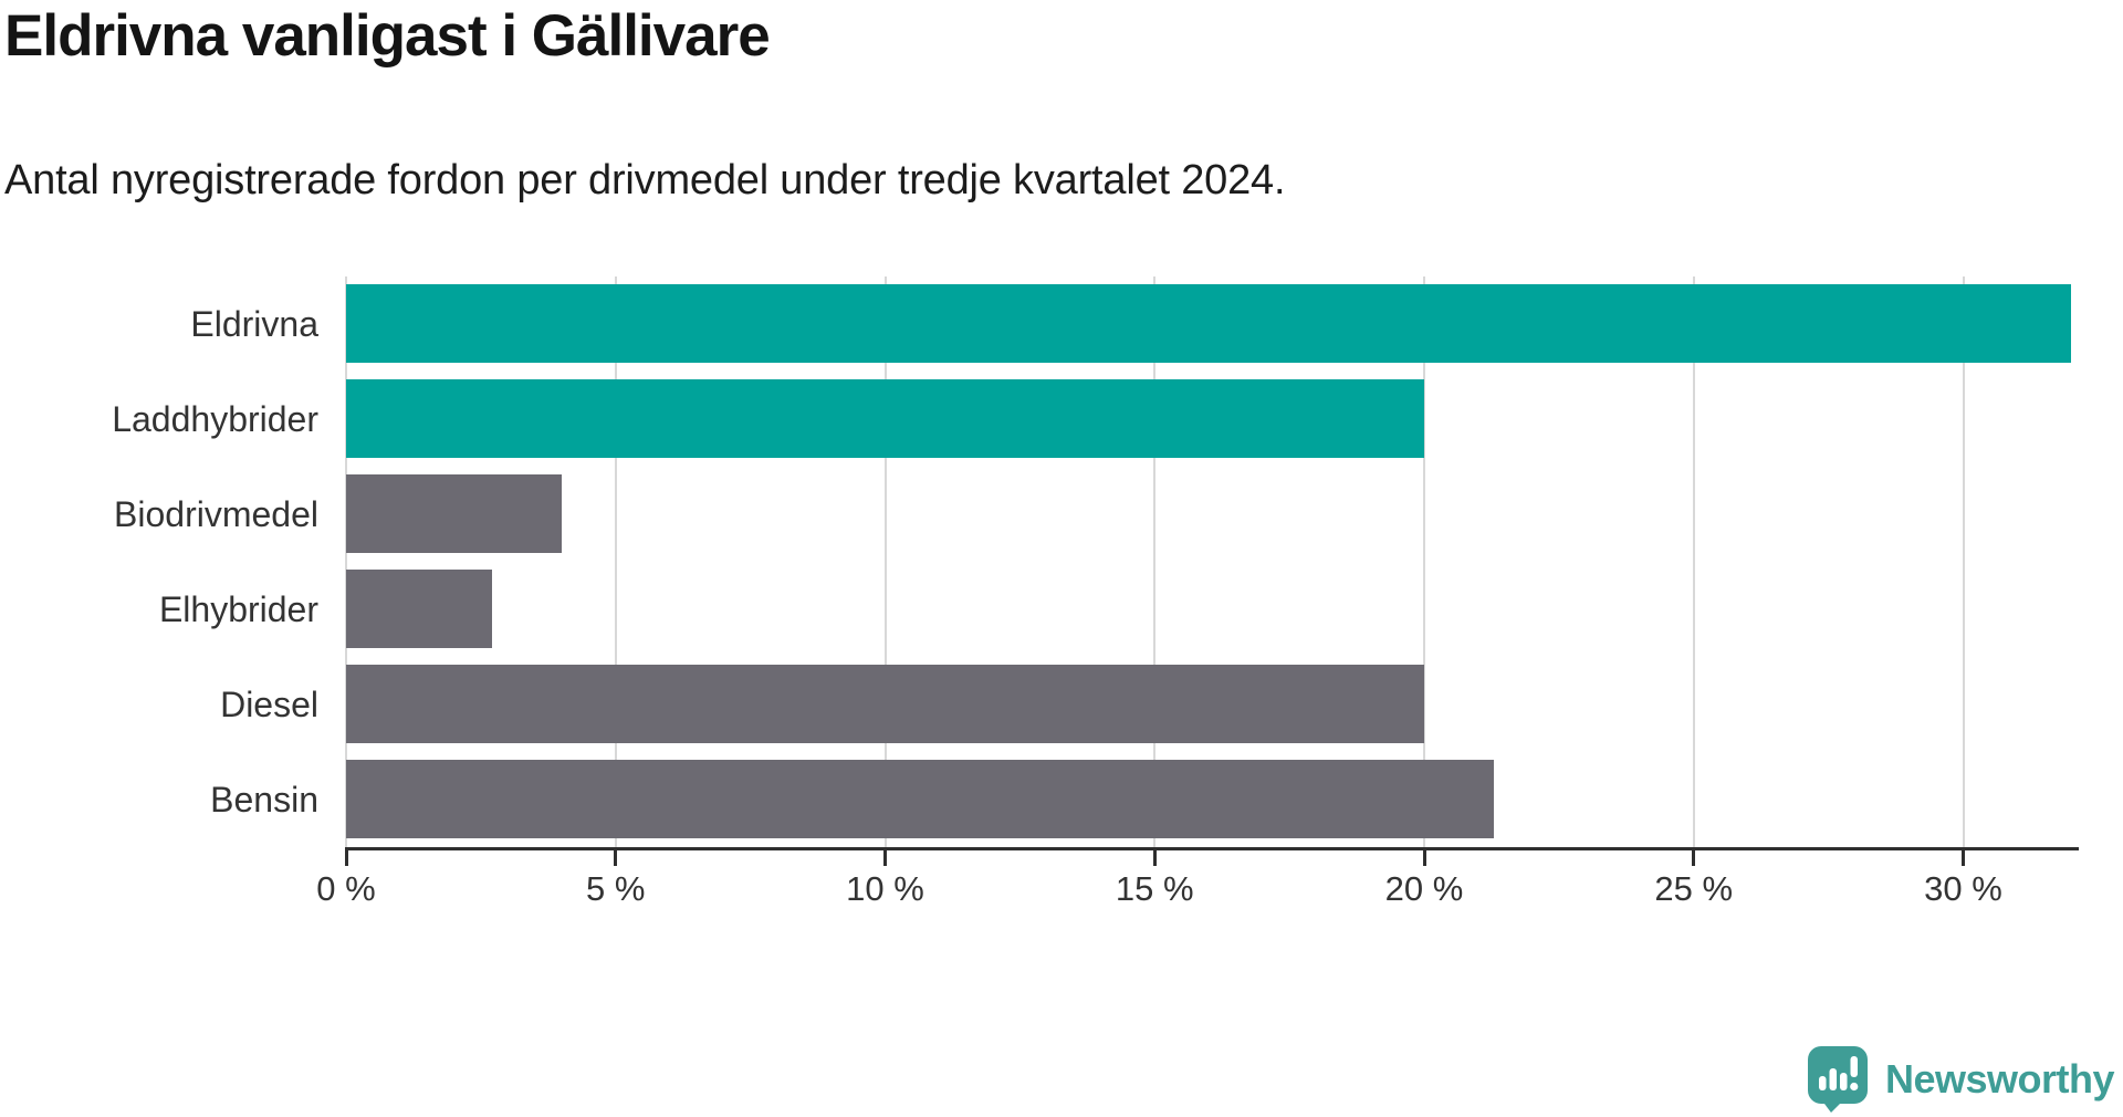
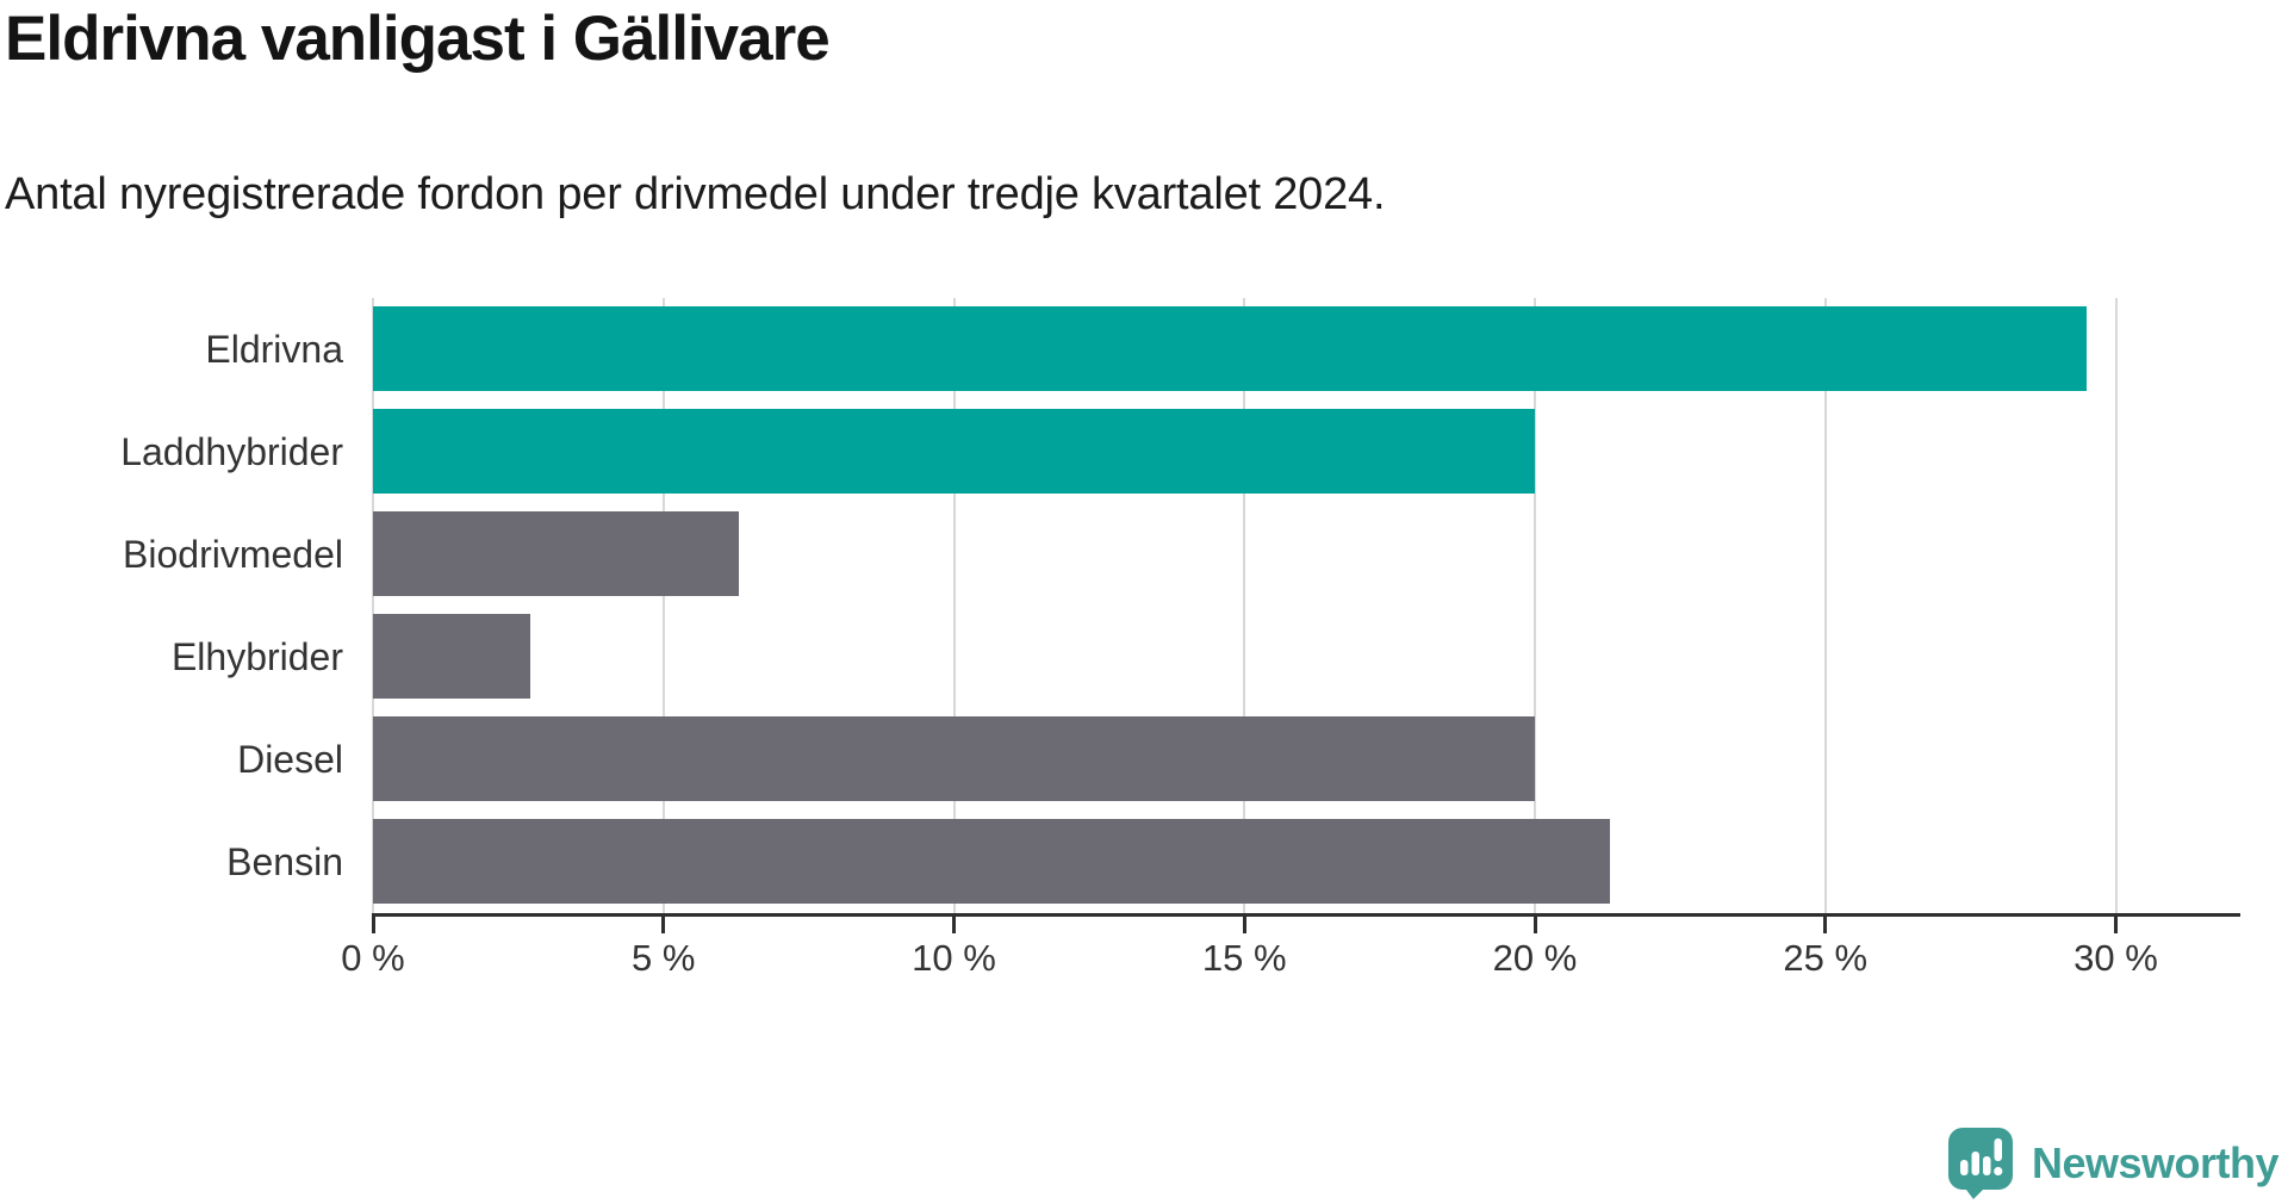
Eldrivna: 32.0% -> 29.5%
Biodrivmedel: 4.0% -> 6.3%
